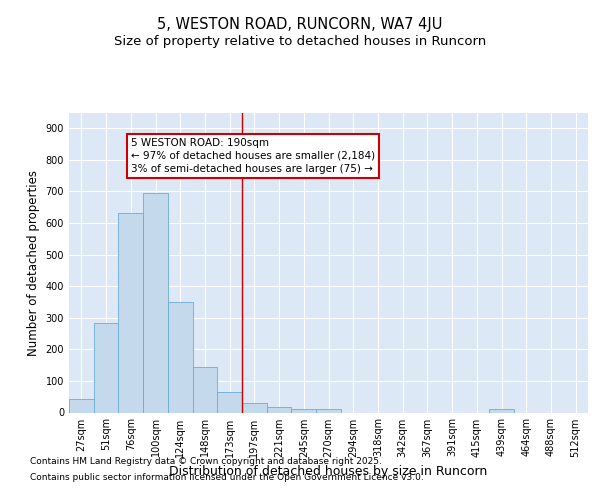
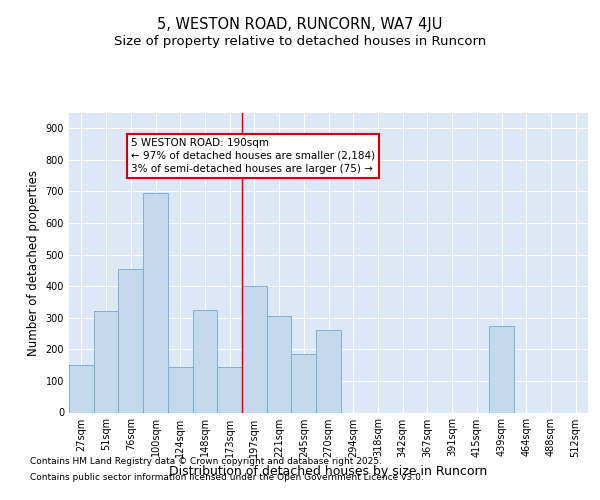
27sqm: 42 -> 150
51sqm: 283 -> 320
76sqm: 632 -> 455
124sqm: 350 -> 145
148sqm: 145 -> 325
173sqm: 65 -> 145
197sqm: 30 -> 400
221sqm: 18 -> 305
245sqm: 12 -> 185
270sqm: 10 -> 260
439sqm: 10 -> 275
